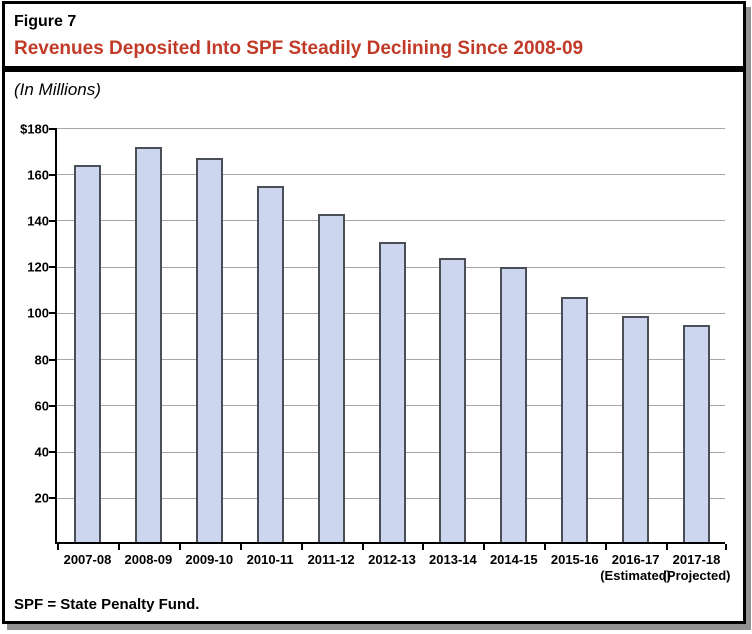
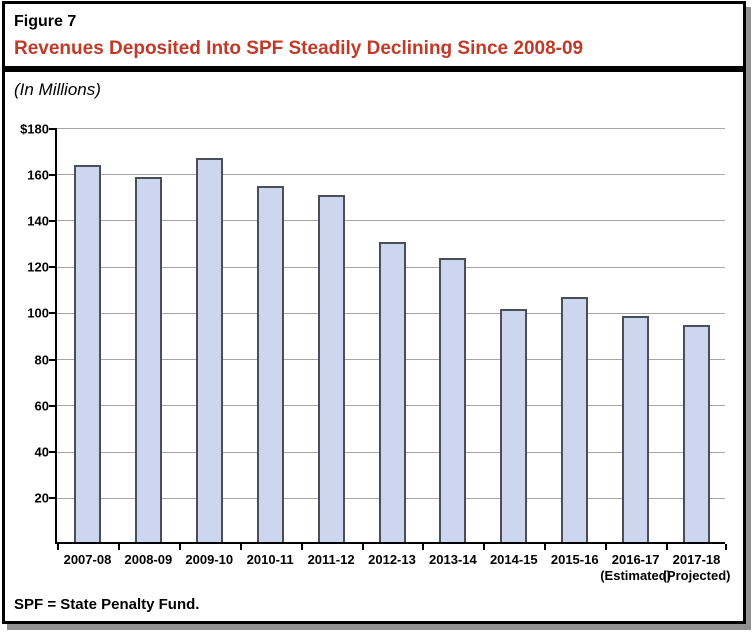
2008-09: $171 -> $158
2011-12: $142 -> $150
2014-15: $119 -> $101
